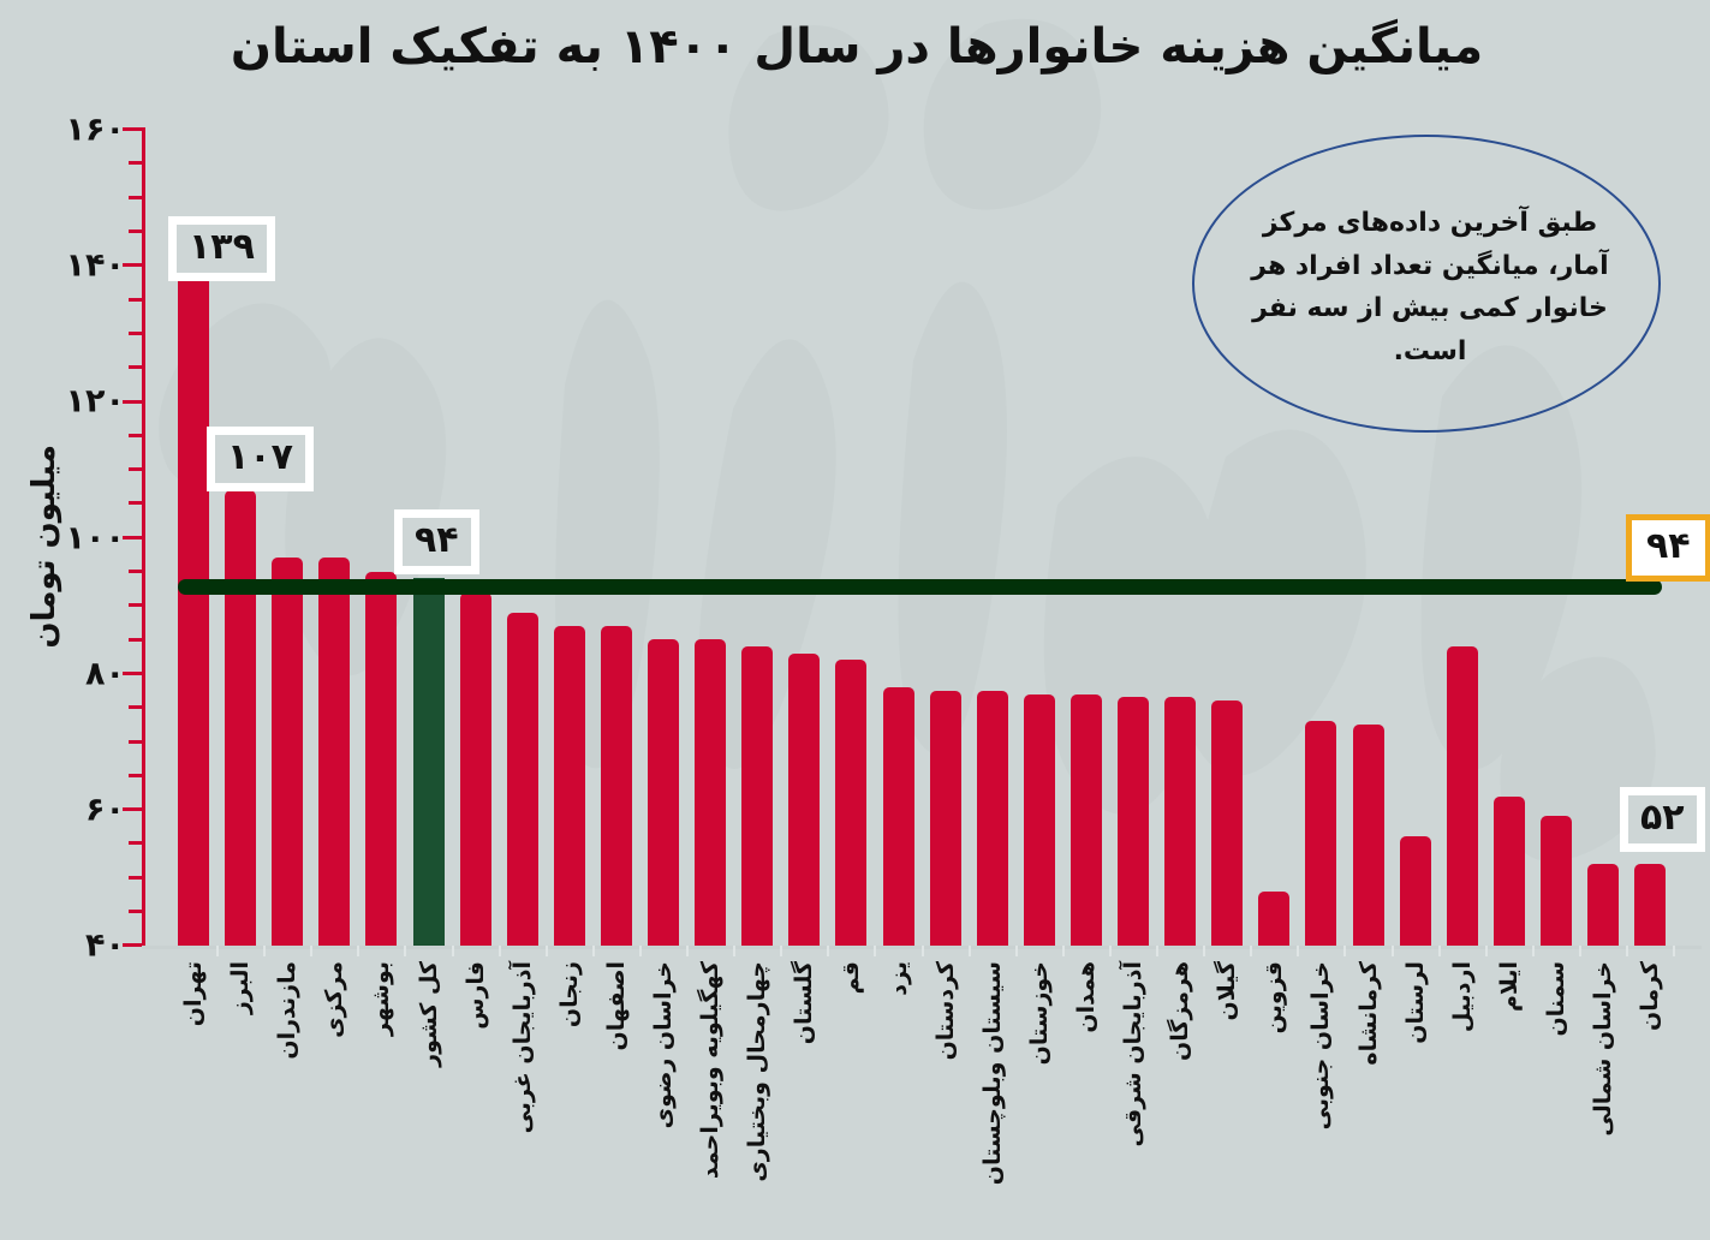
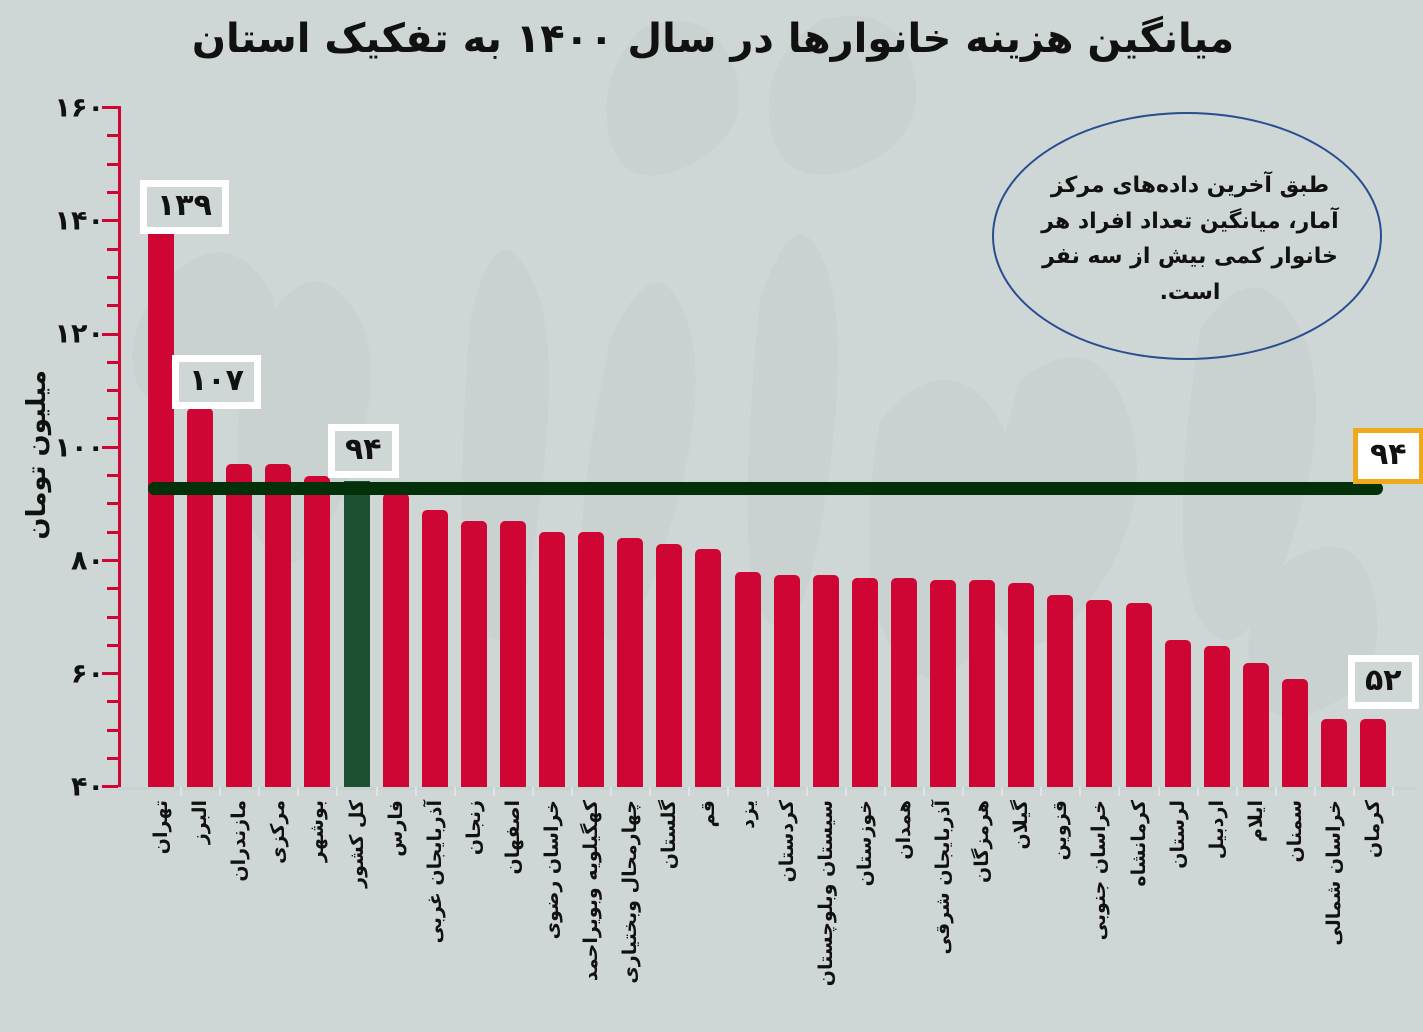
قزوین: 48 -> 74
لرستان: 56 -> 66
اردبیل: 84 -> 65
